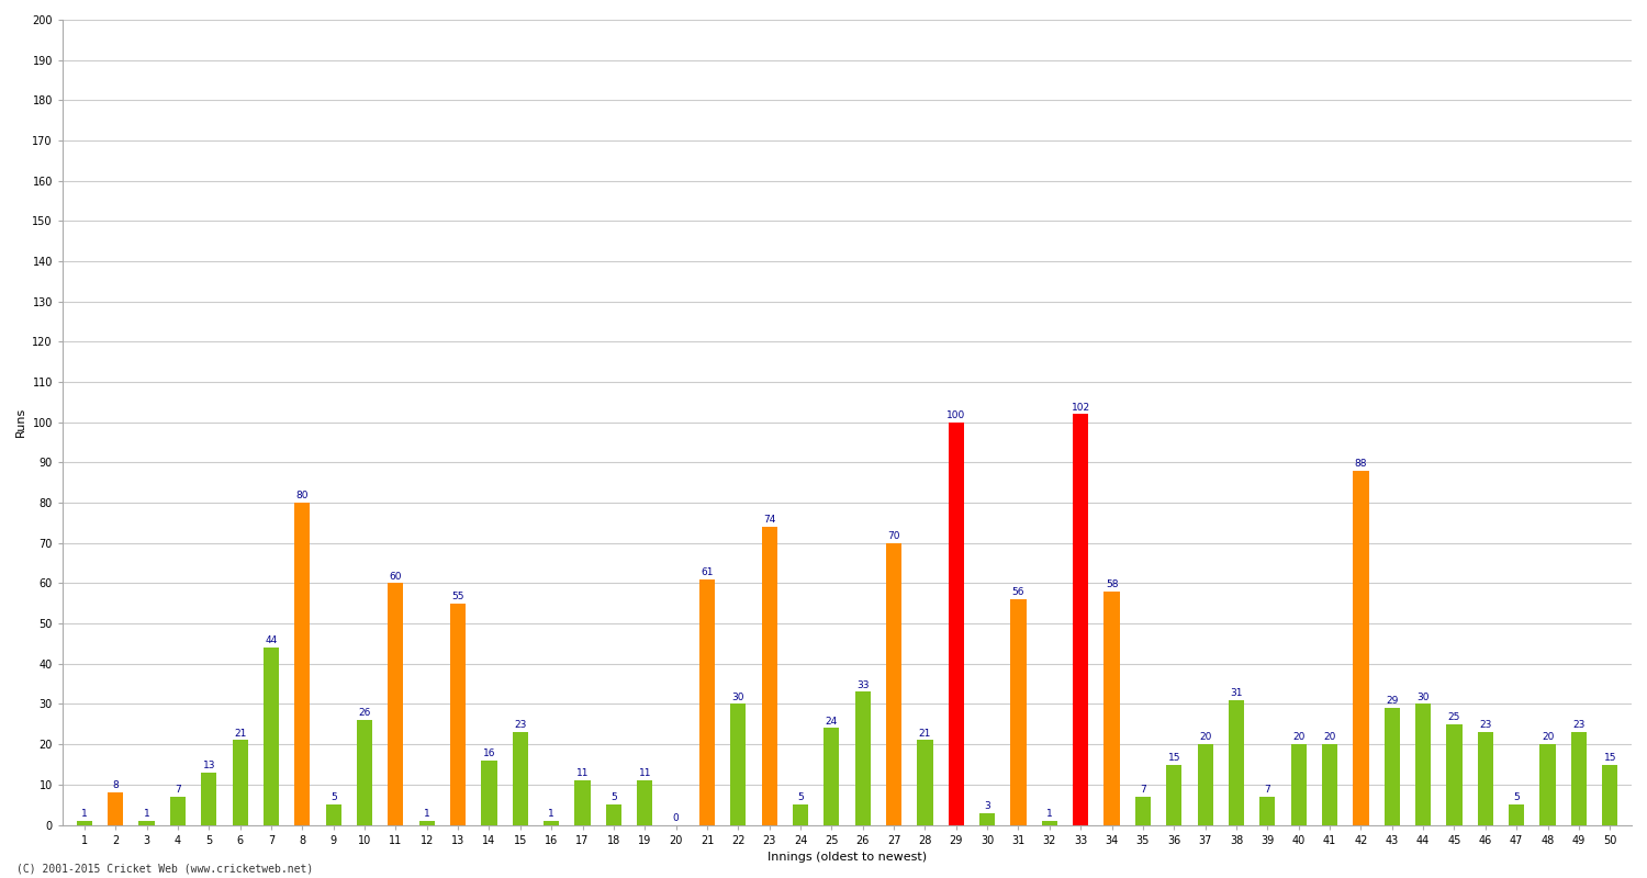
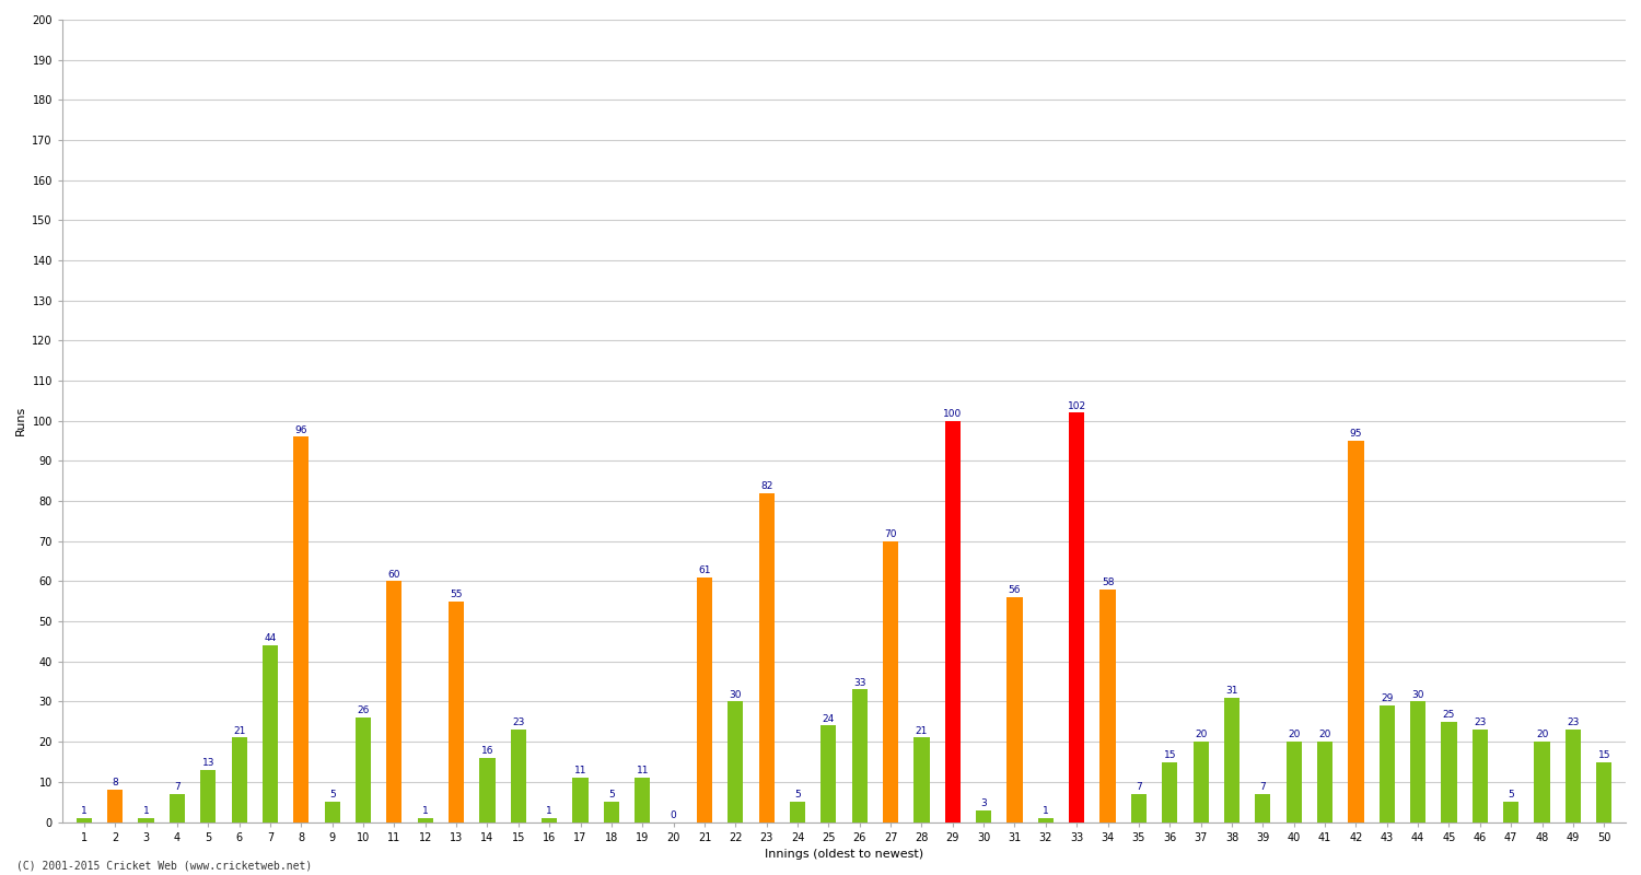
8: 80 -> 96
23: 74 -> 82
42: 88 -> 95
